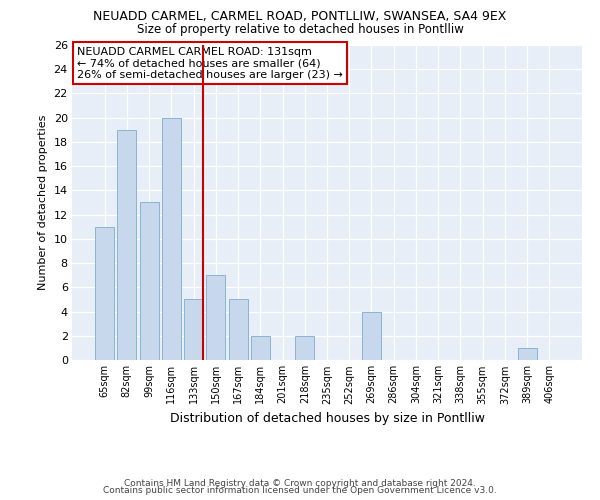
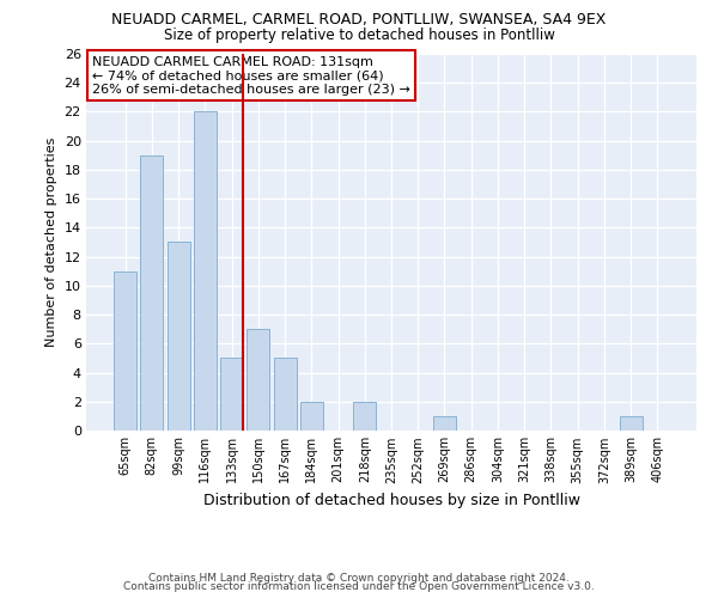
116sqm: 20 -> 22
269sqm: 4 -> 1
